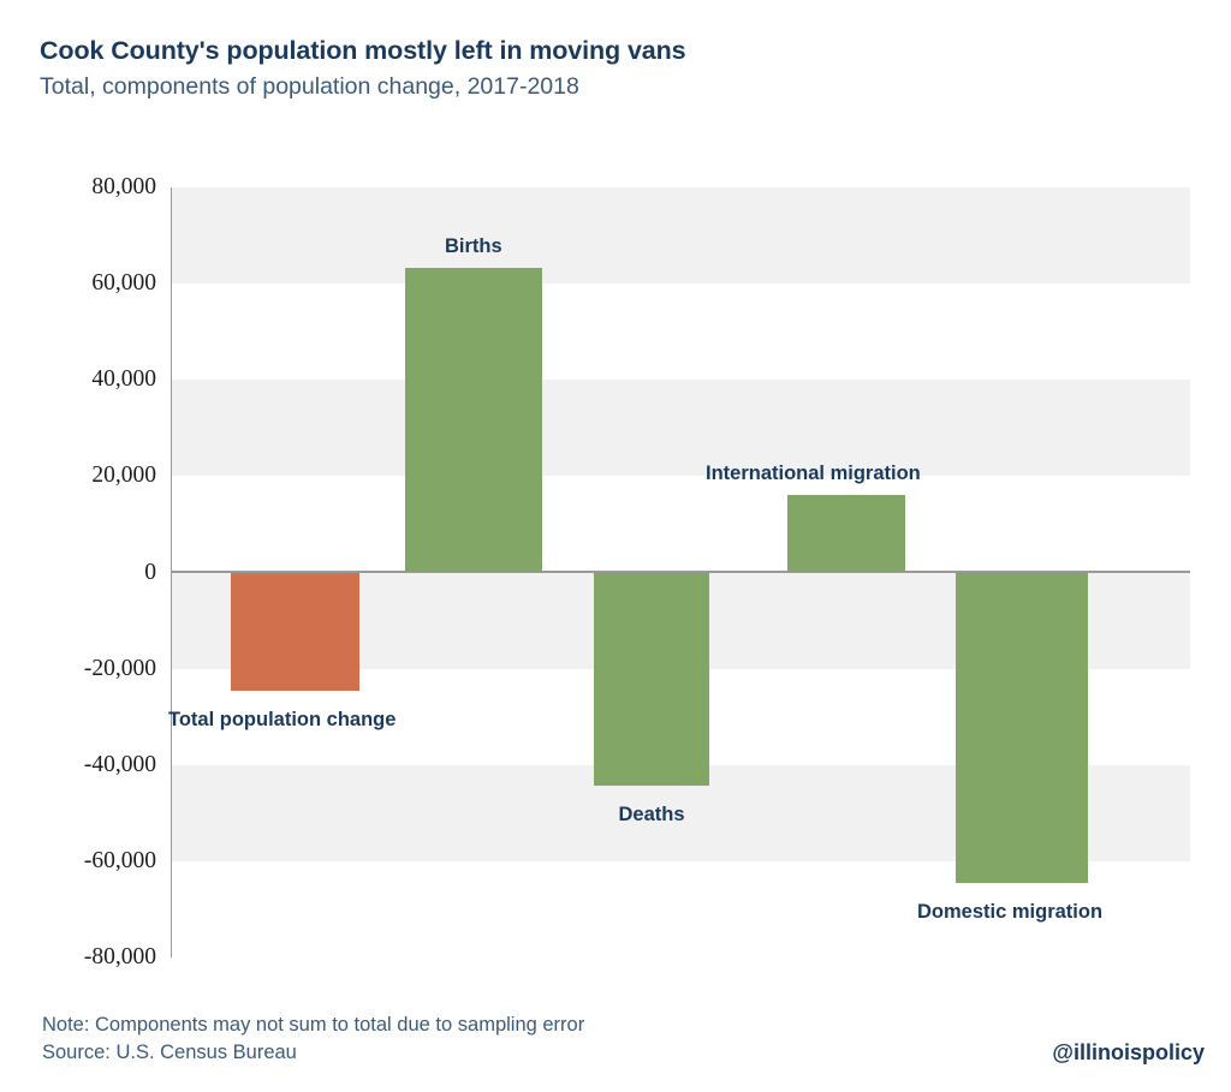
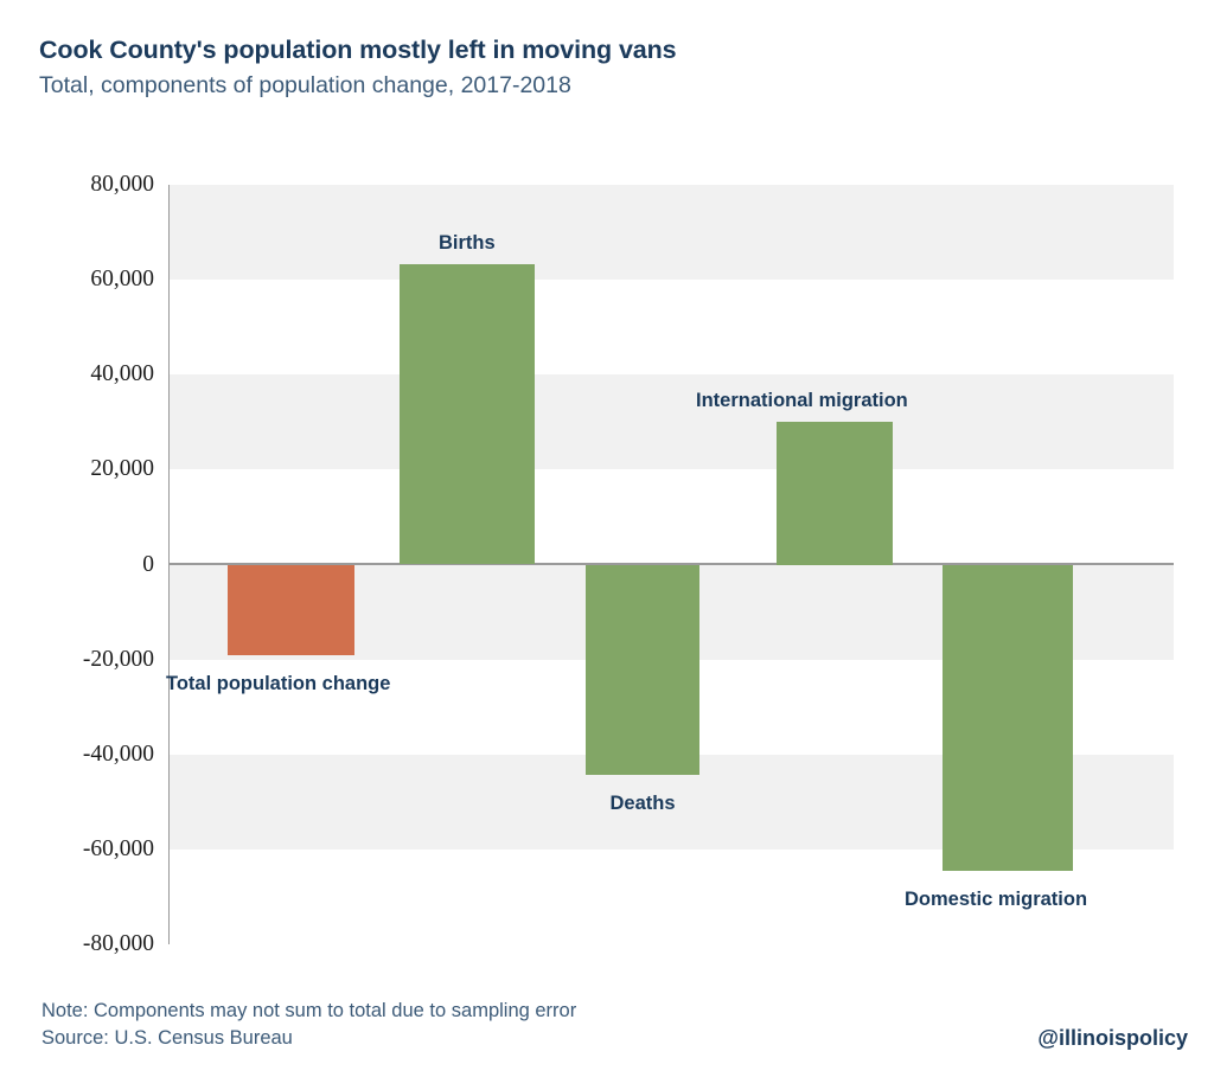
Total population change: -24000 -> -19000
International migration: 16000 -> 30000
